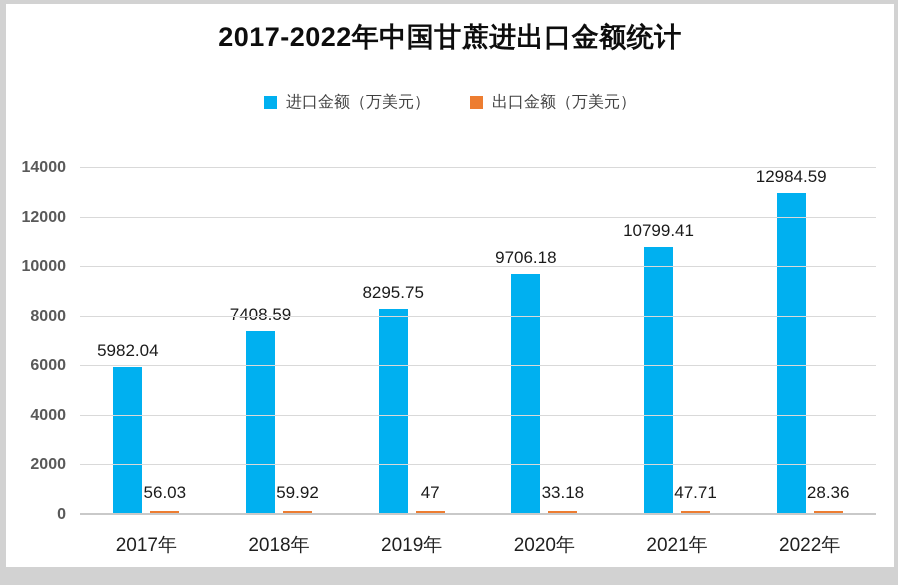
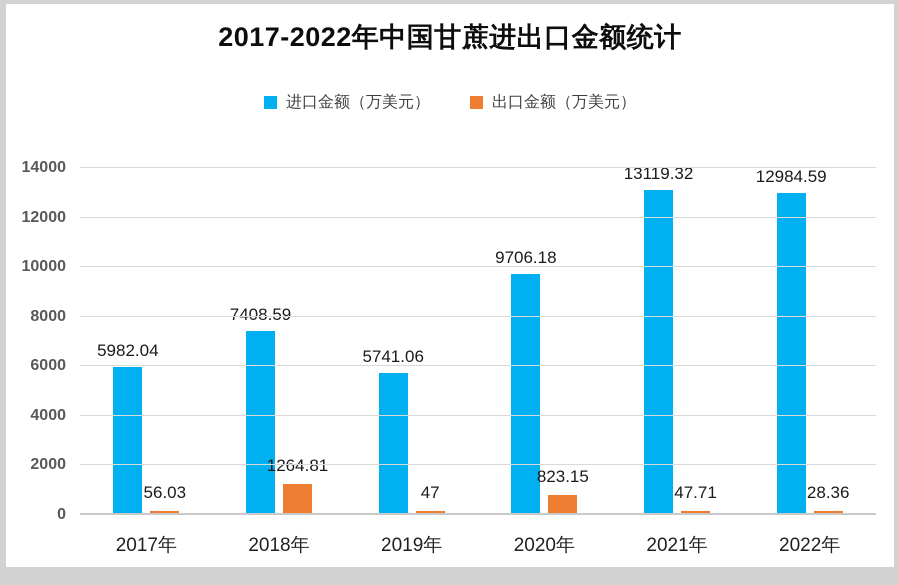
出口金额（万美元）/2018年: 59.92 -> 1264.81
进口金额（万美元）/2019年: 8295.75 -> 5741.06
出口金额（万美元）/2020年: 33.18 -> 823.15
进口金额（万美元）/2021年: 10799.41 -> 13119.32
